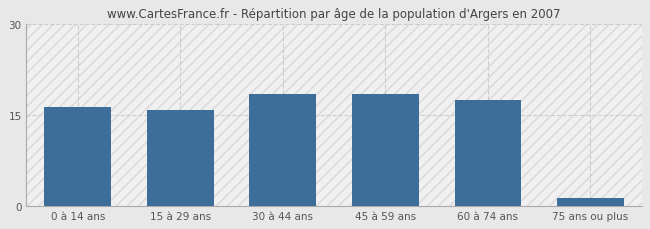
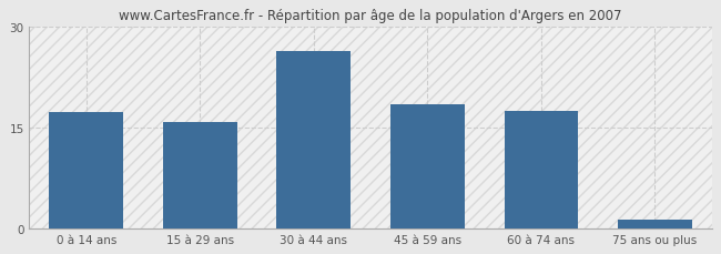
0 à 14 ans: 16.3 -> 17.4
30 à 44 ans: 18.5 -> 26.4
